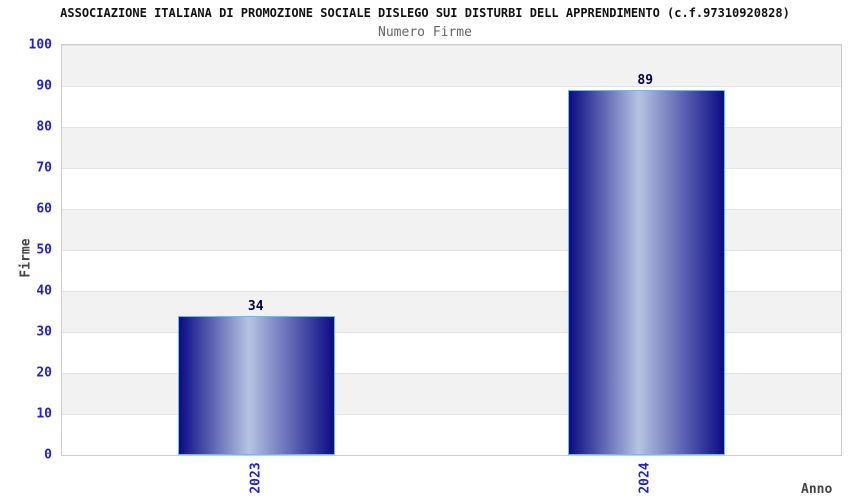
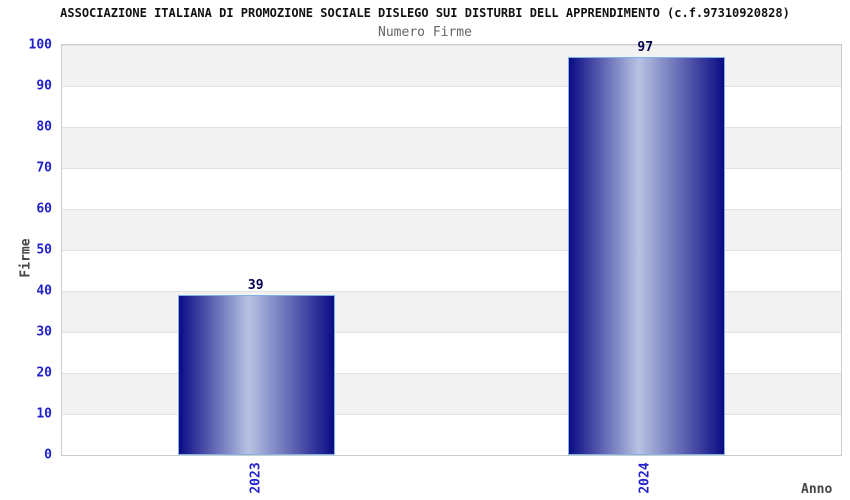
2023: 34 -> 39
2024: 89 -> 97
